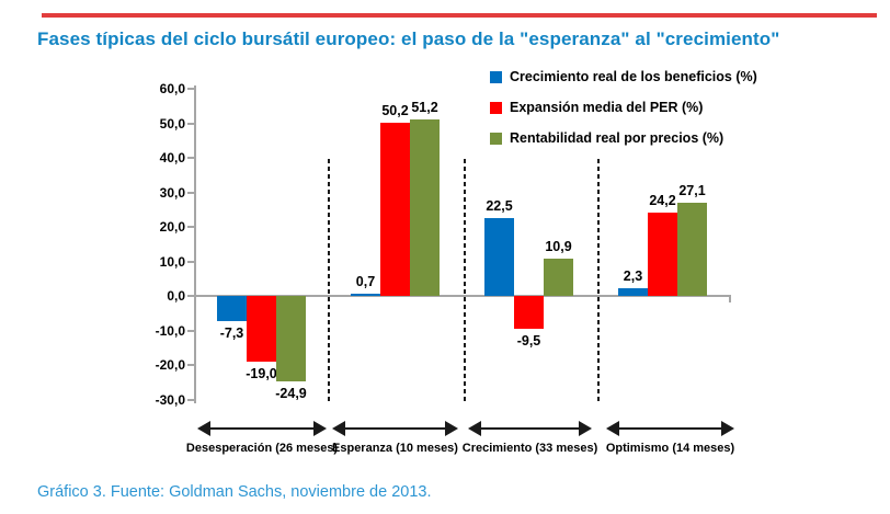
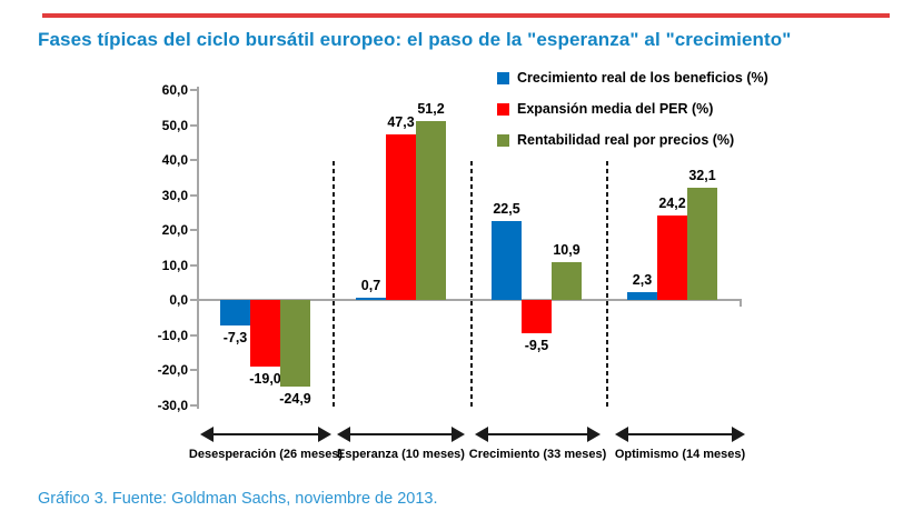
Expansión media del PER (%)/Esperanza (10 meses): 50,2 -> 47,3
Rentabilidad real por precios (%)/Optimismo (14 meses): 27,1 -> 32,1
